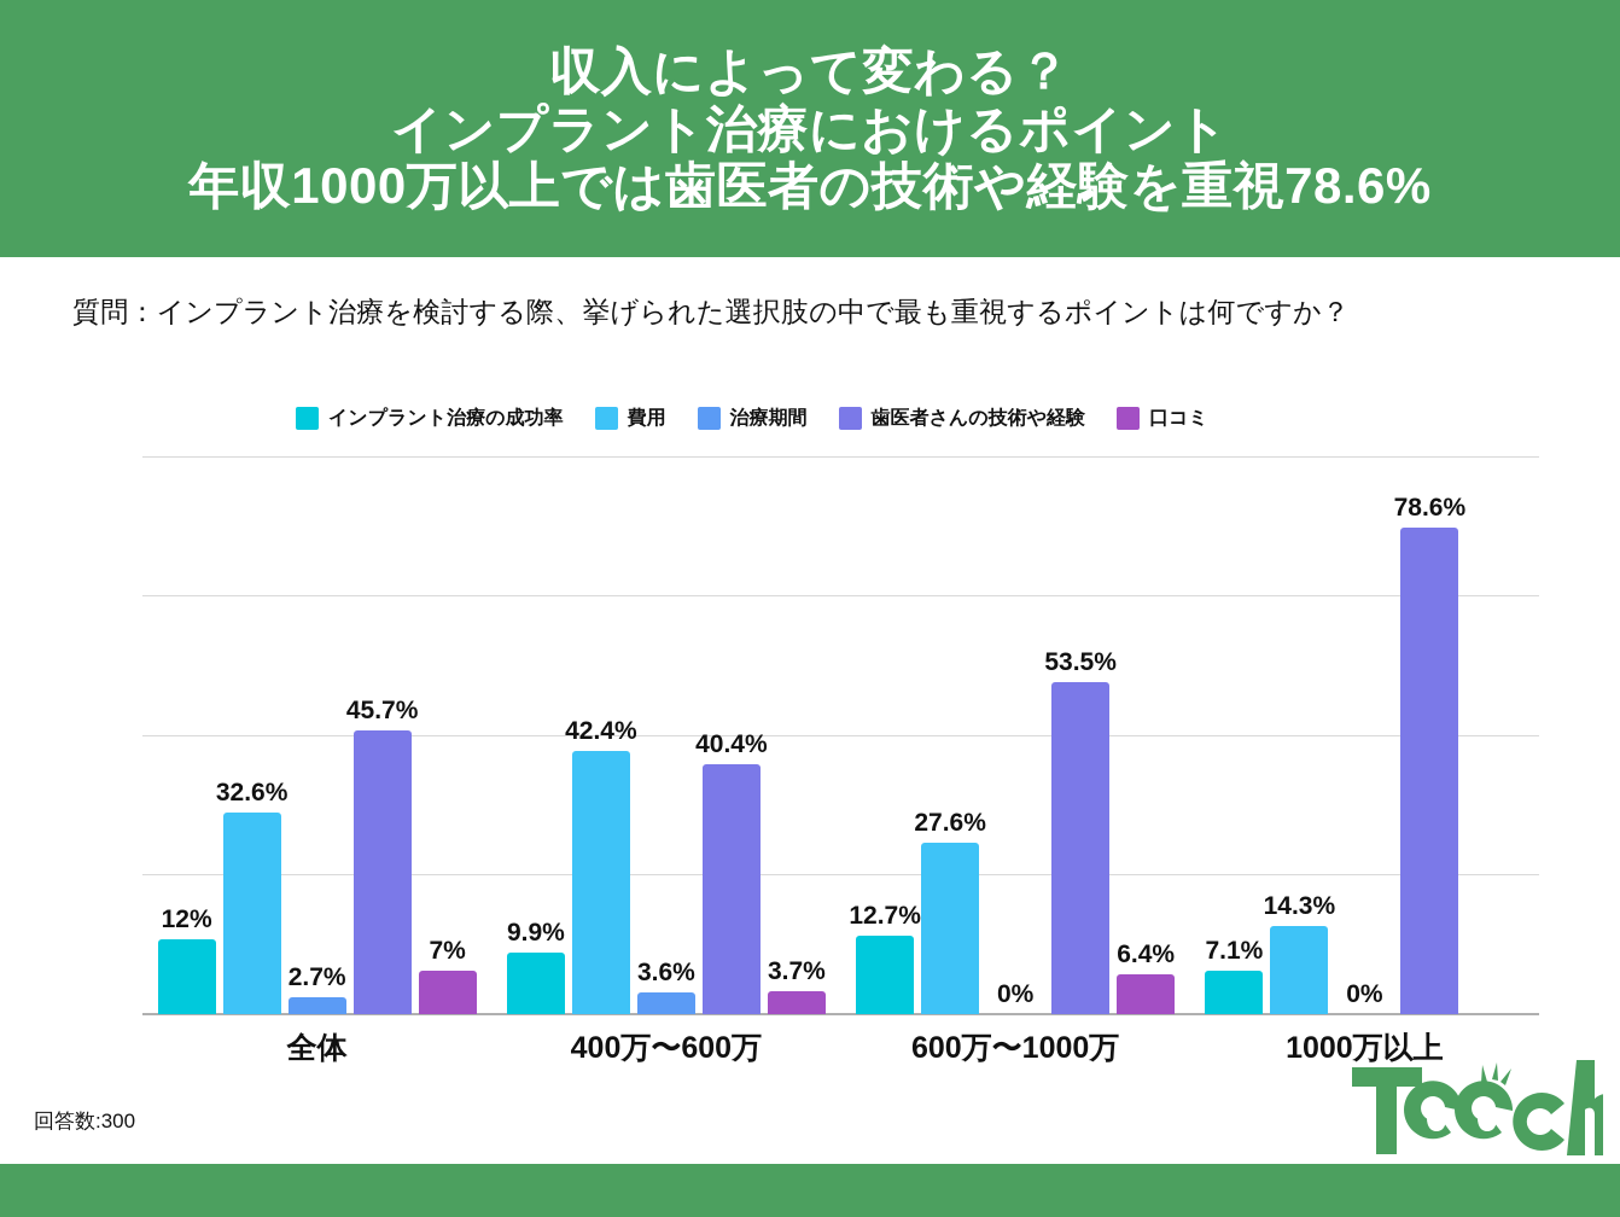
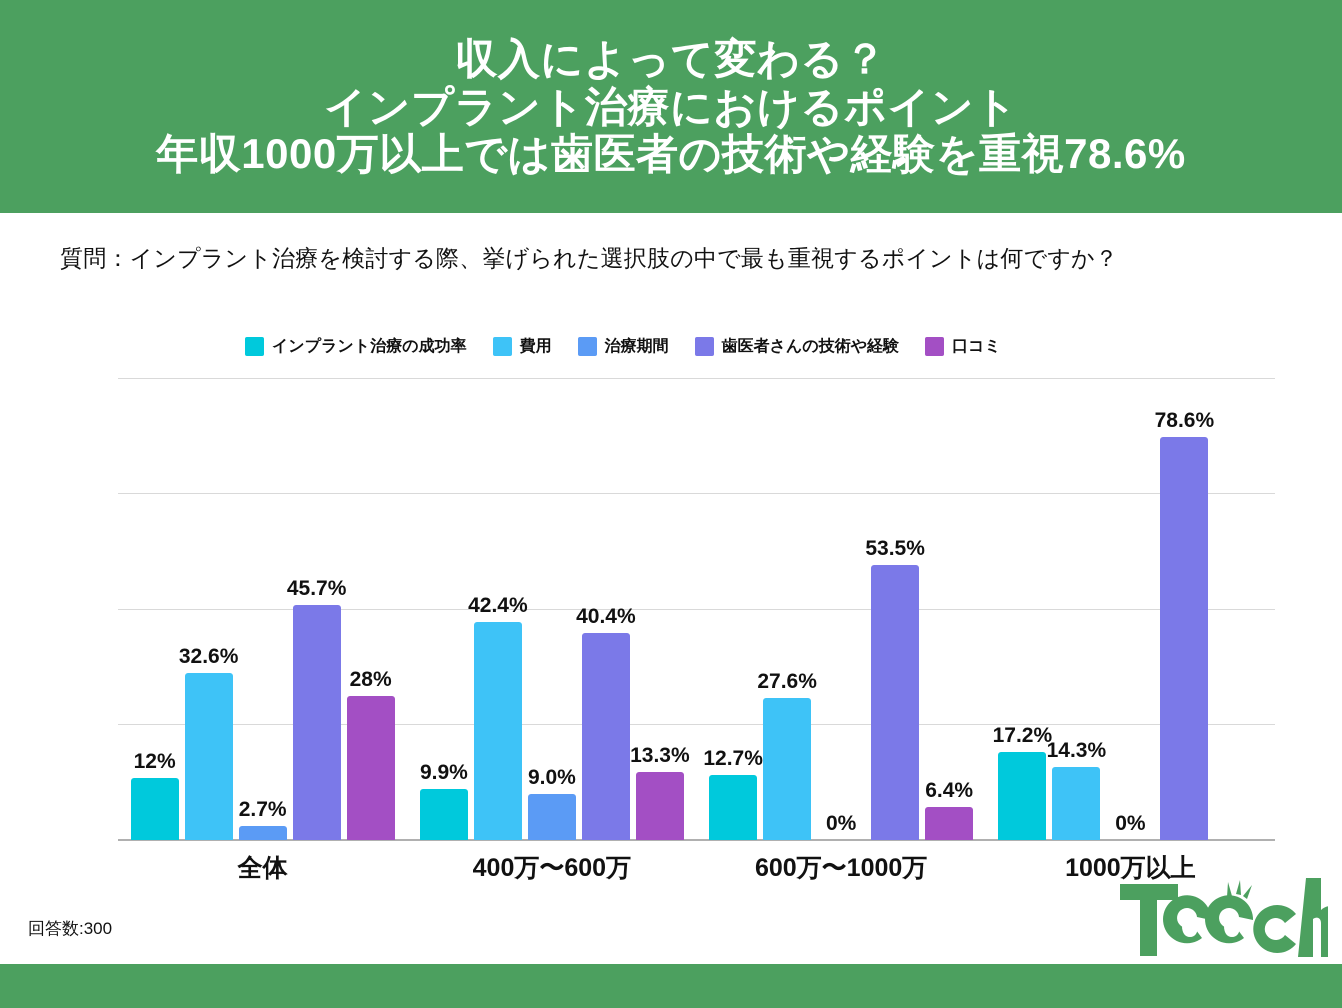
口コミ/全体: 7% -> 28%
治療期間/400万〜600万: 3.6% -> 9.0%
口コミ/400万〜600万: 3.7% -> 13.3%
インプラント治療の成功率/1000万以上: 7.1% -> 17.2%
